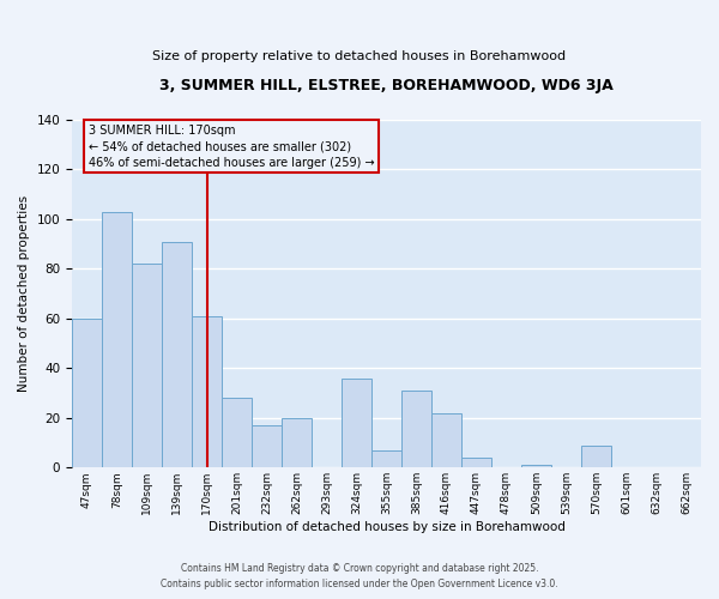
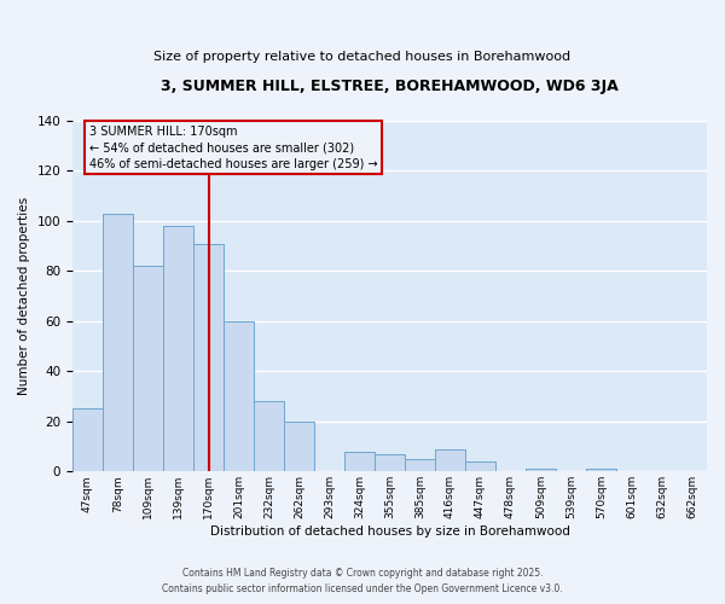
47sqm: 60 -> 25
139sqm: 91 -> 98
170sqm: 61 -> 91
201sqm: 28 -> 60
232sqm: 17 -> 28
324sqm: 36 -> 8
385sqm: 31 -> 5
416sqm: 22 -> 9
570sqm: 9 -> 1
